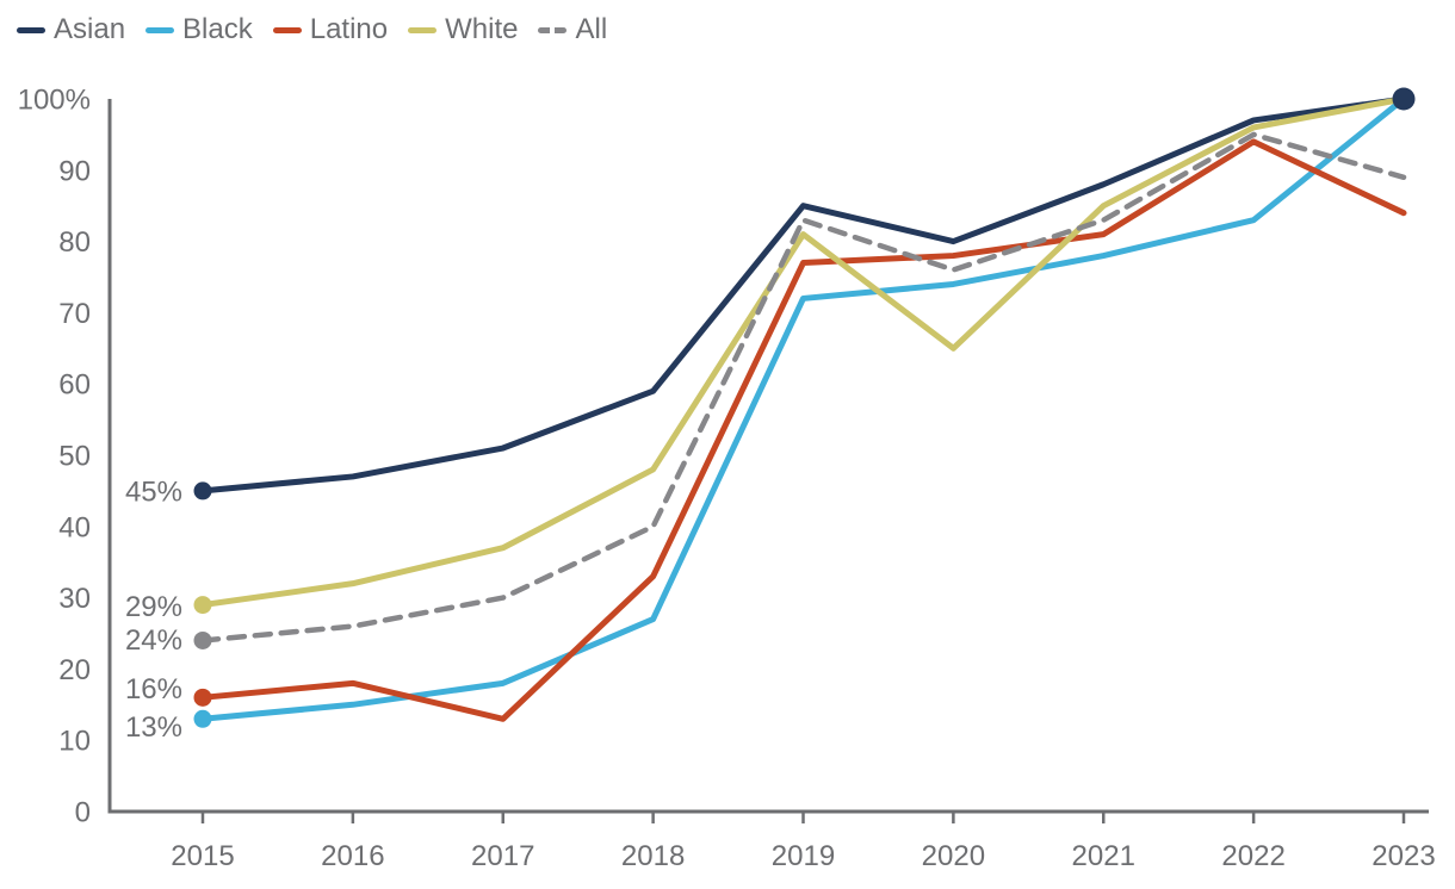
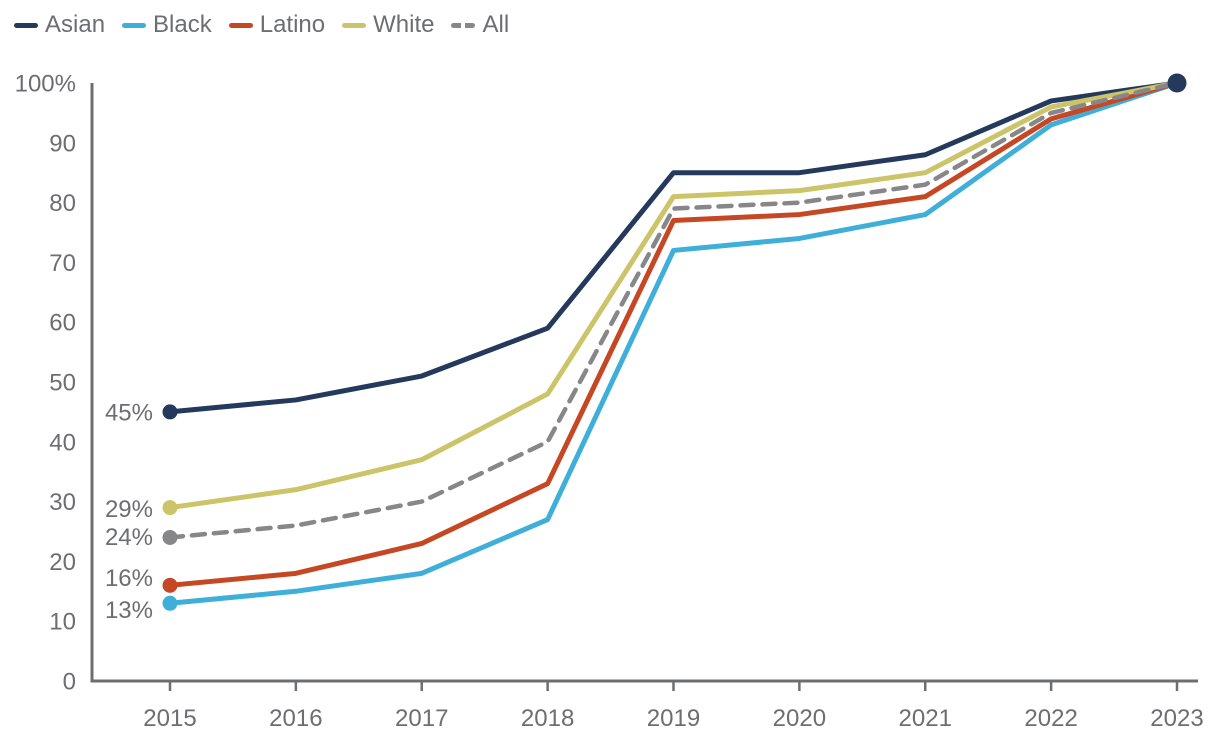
Latino/2017: 13% -> 23%
All/2019: 83% -> 79%
Asian/2020: 80% -> 85%
White/2020: 65% -> 82%
All/2020: 76% -> 80%
Black/2022: 83% -> 93%
Latino/2023: 84% -> 100%
All/2023: 89% -> 100%
